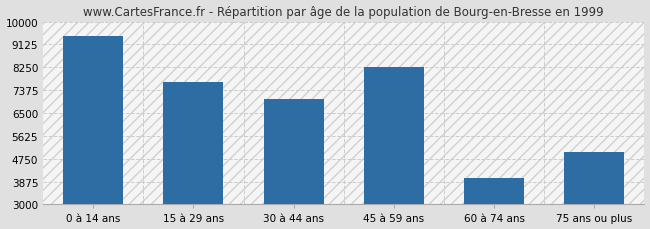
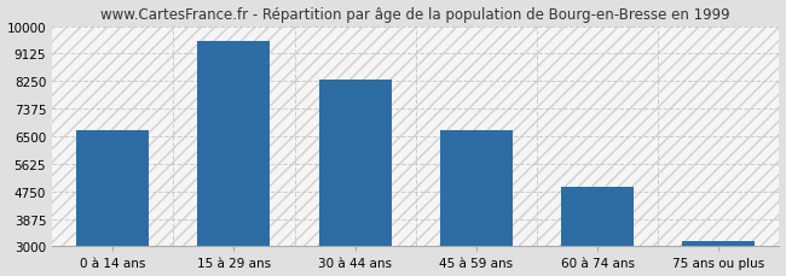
0 à 14 ans: 9450 -> 6700
15 à 29 ans: 7700 -> 9530
30 à 44 ans: 7050 -> 8280
45 à 59 ans: 8250 -> 6700
60 à 74 ans: 4000 -> 4900
75 ans ou plus: 5000 -> 3150
